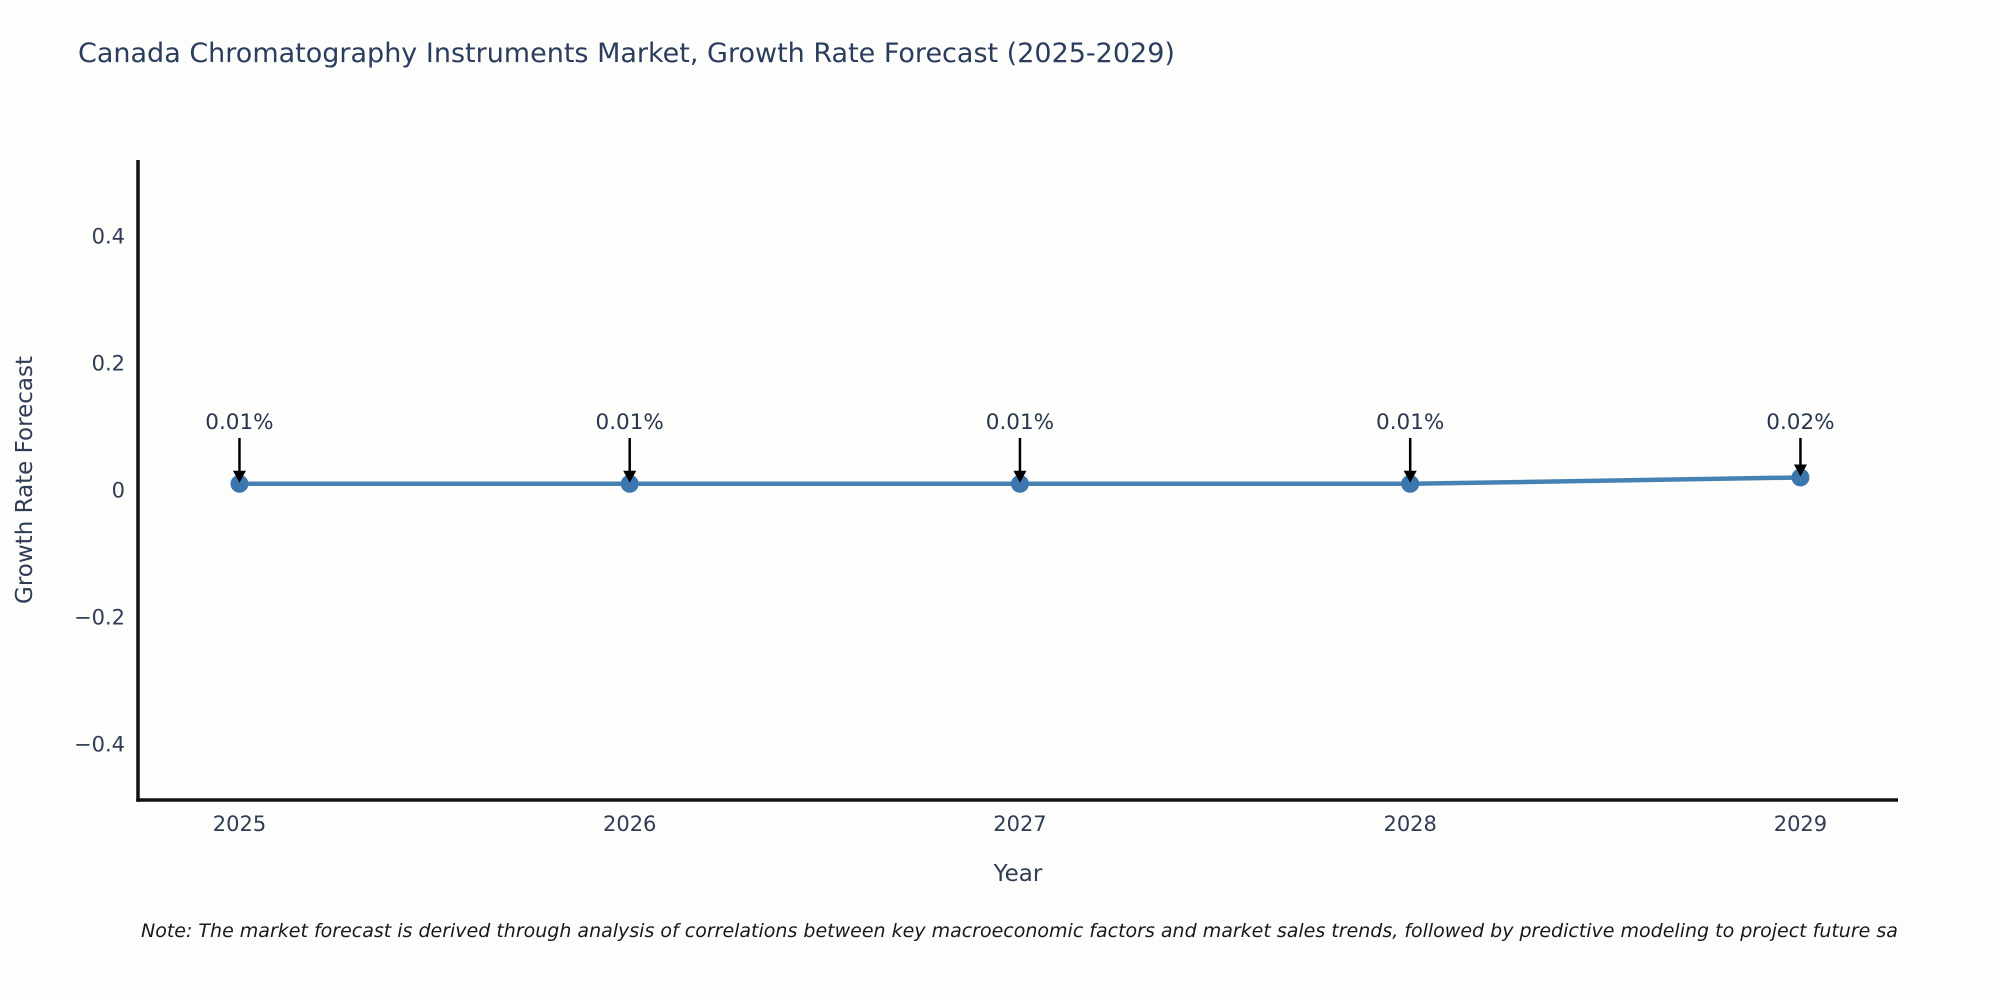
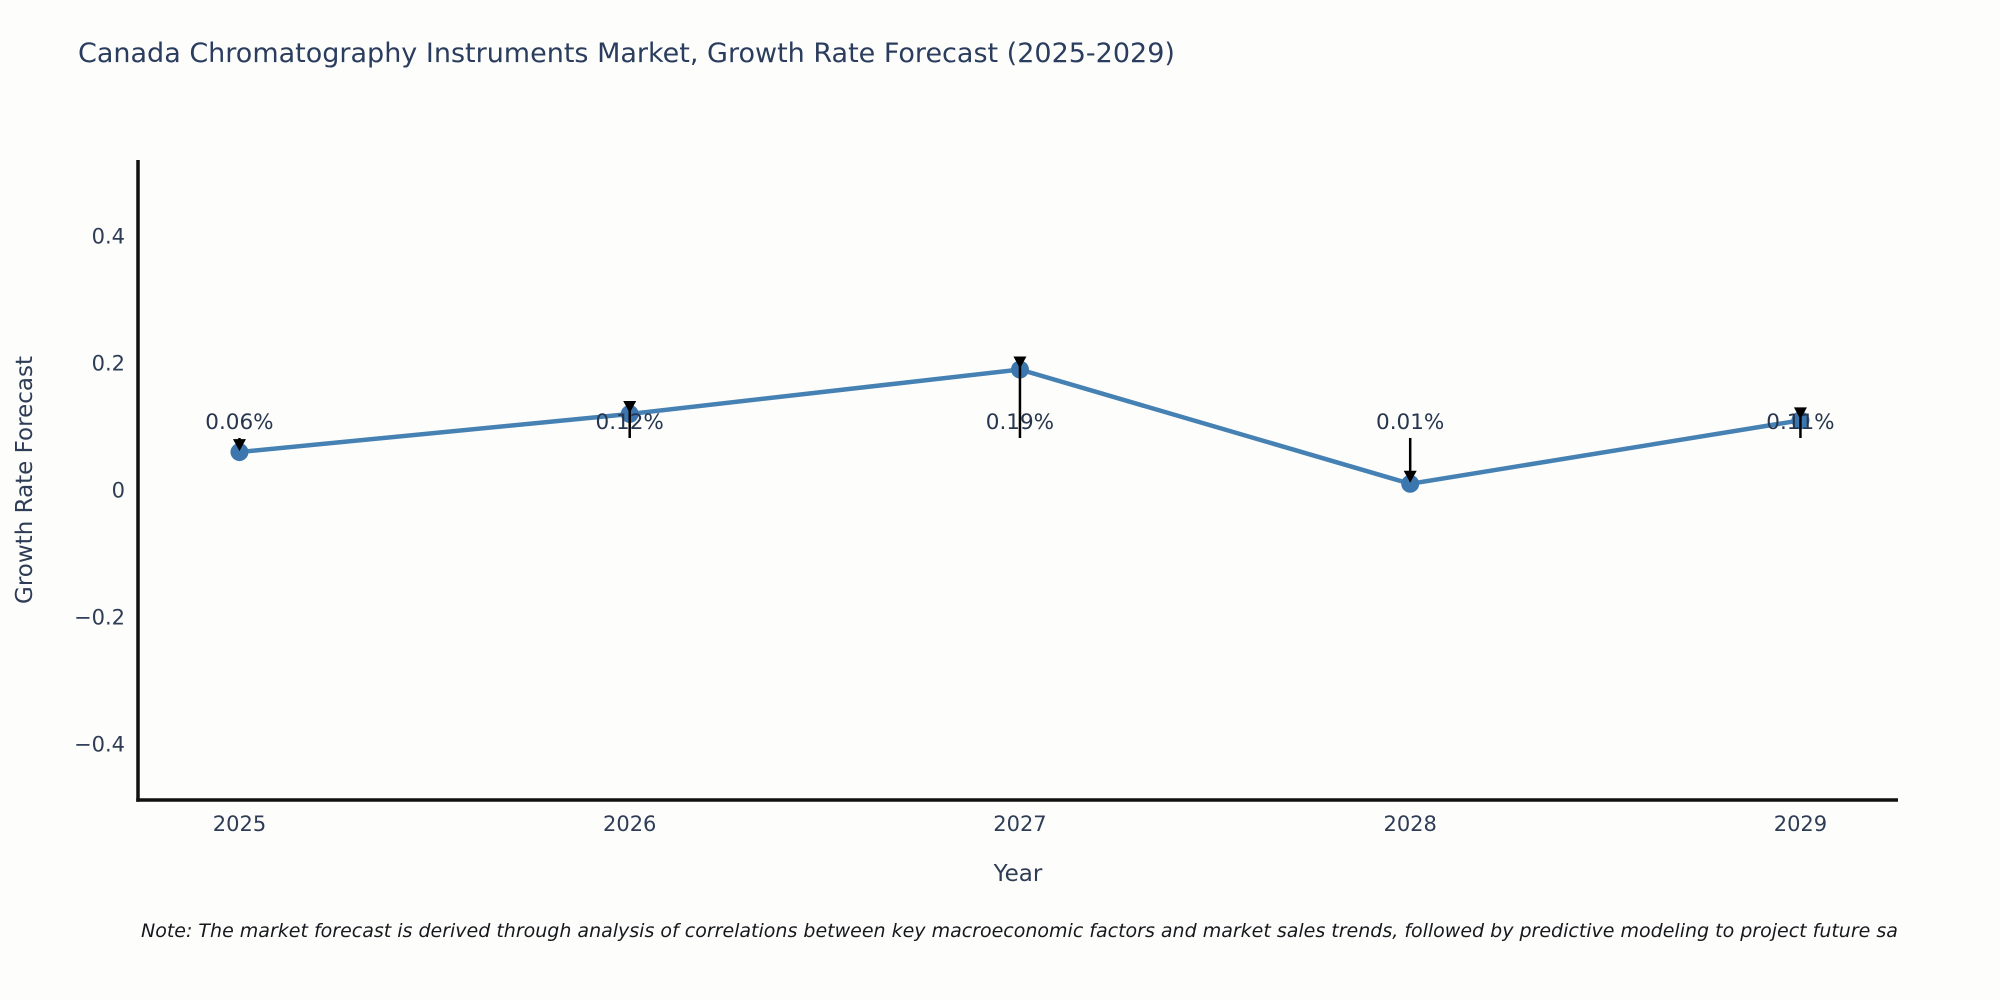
2025: 0.01% -> 0.06%
2026: 0.01% -> 0.12%
2027: 0.01% -> 0.19%
2029: 0.02% -> 0.11%
